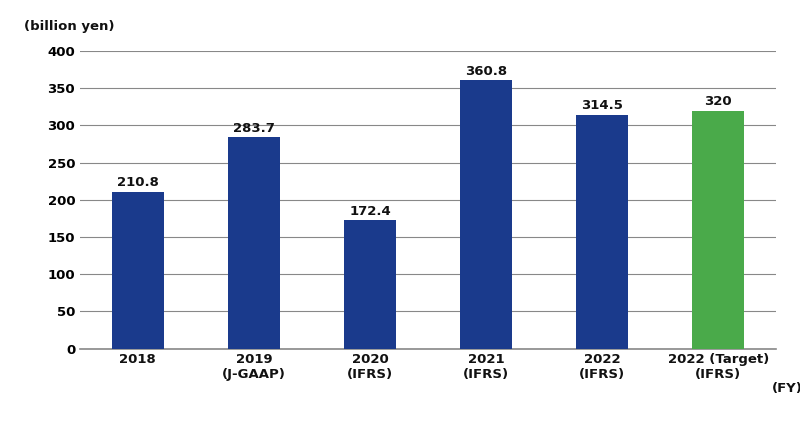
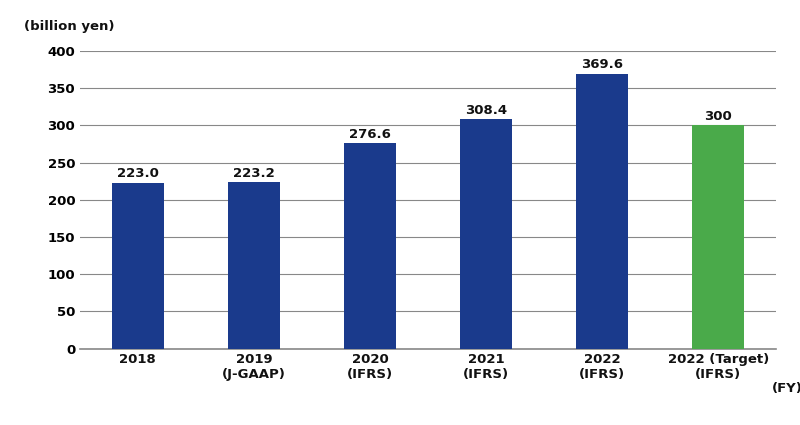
2018: 210.8 -> 223.0
2019 (J-GAAP): 283.7 -> 223.2
2020 (IFRS): 172.4 -> 276.6
2021 (IFRS): 360.8 -> 308.4
2022 (IFRS): 314.5 -> 369.6
2022 (Target) (IFRS): 320 -> 300
